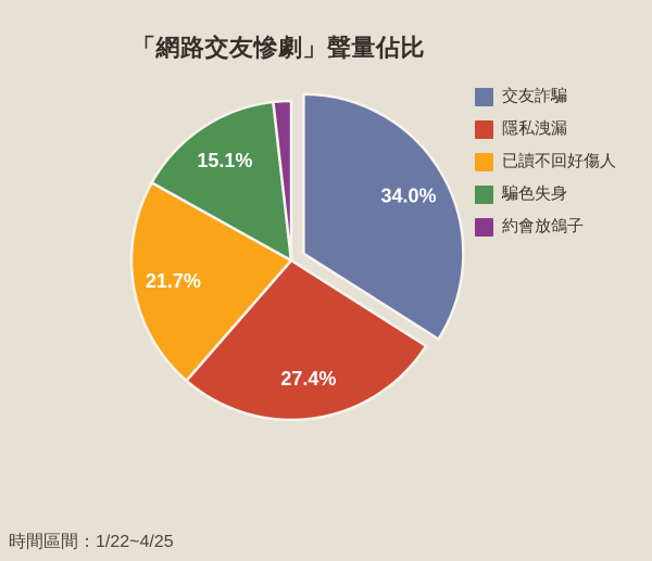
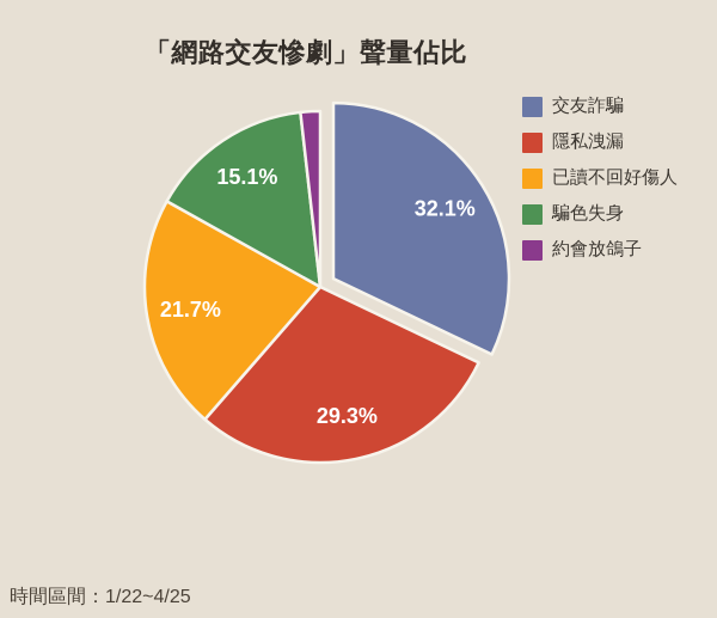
交友詐騙: 34.0% -> 32.1%
隱私洩漏: 27.4% -> 29.3%
